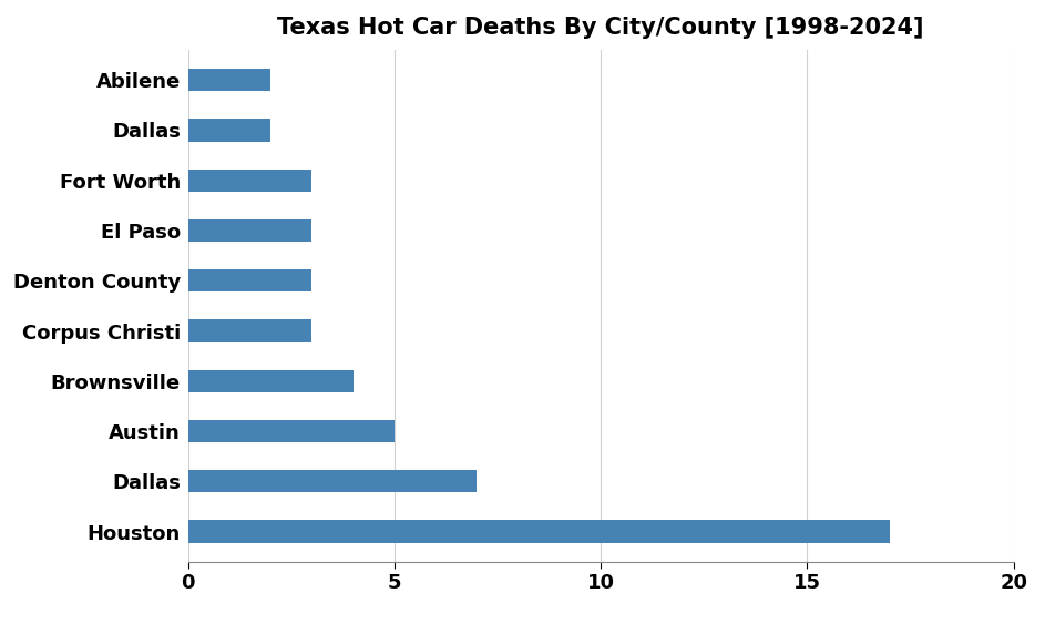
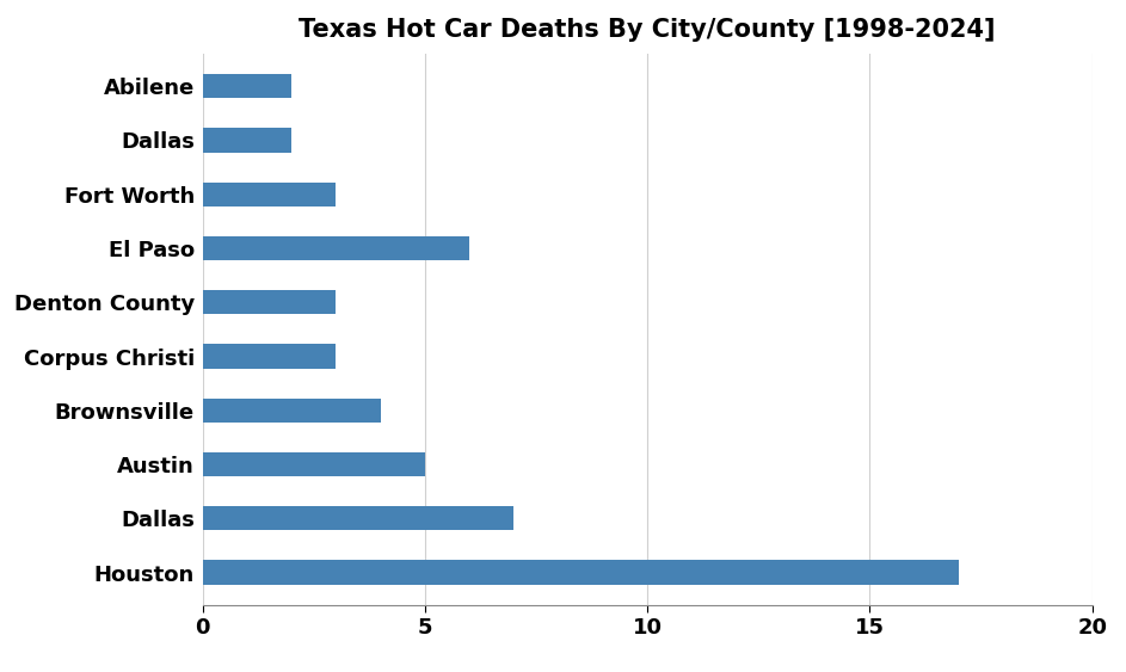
El Paso: 3 -> 6
